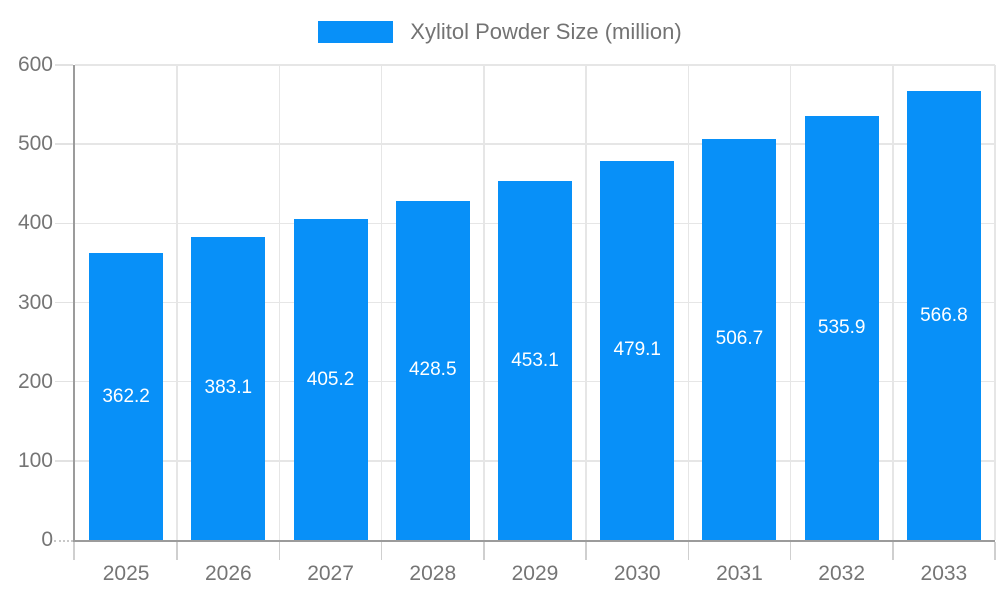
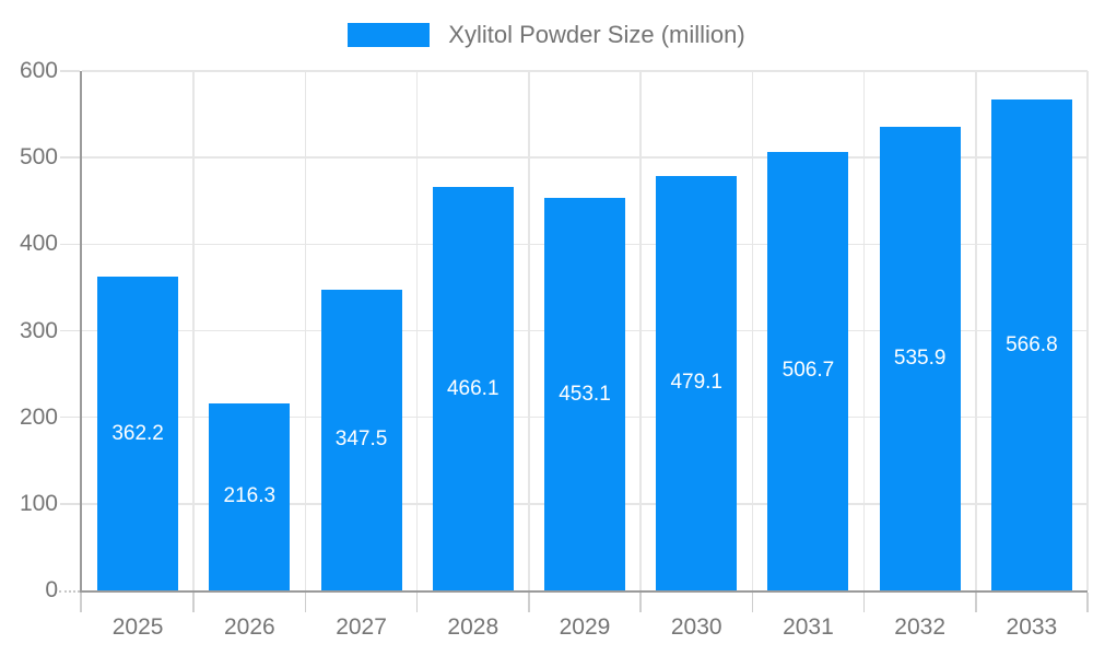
2026: 383.1 -> 216.3
2027: 405.2 -> 347.5
2028: 428.5 -> 466.1
